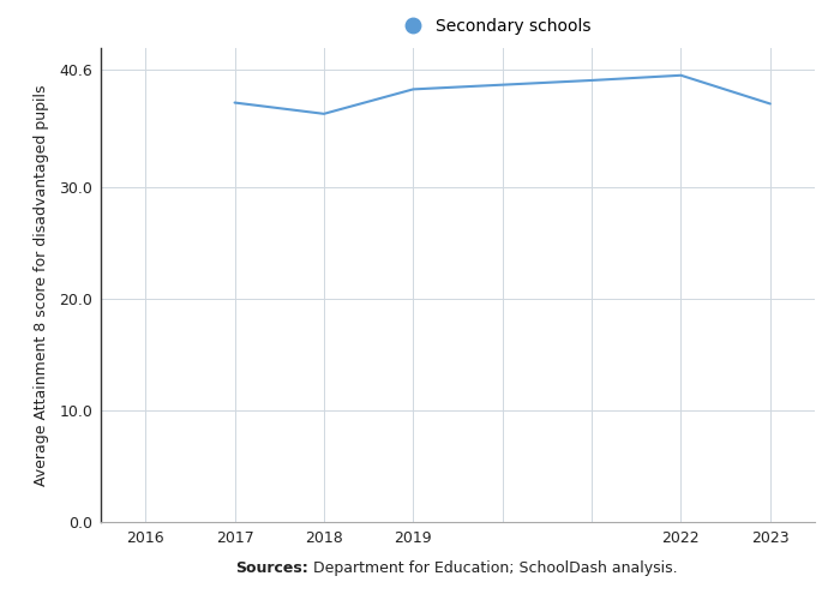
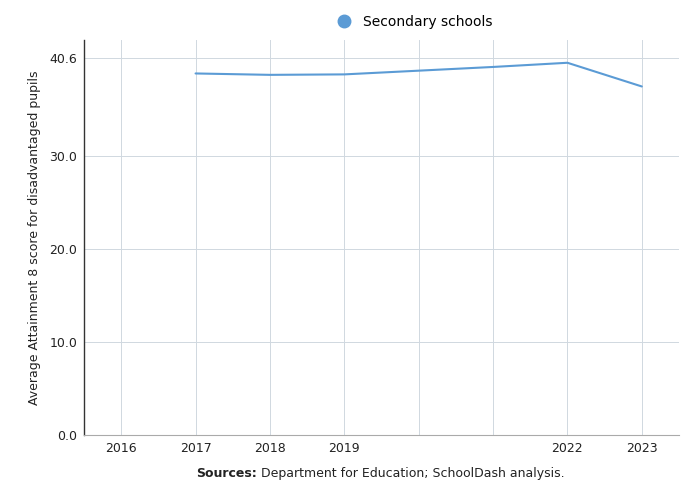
2017: 37.6 -> 38.9
2018: 36.6 -> 38.8
